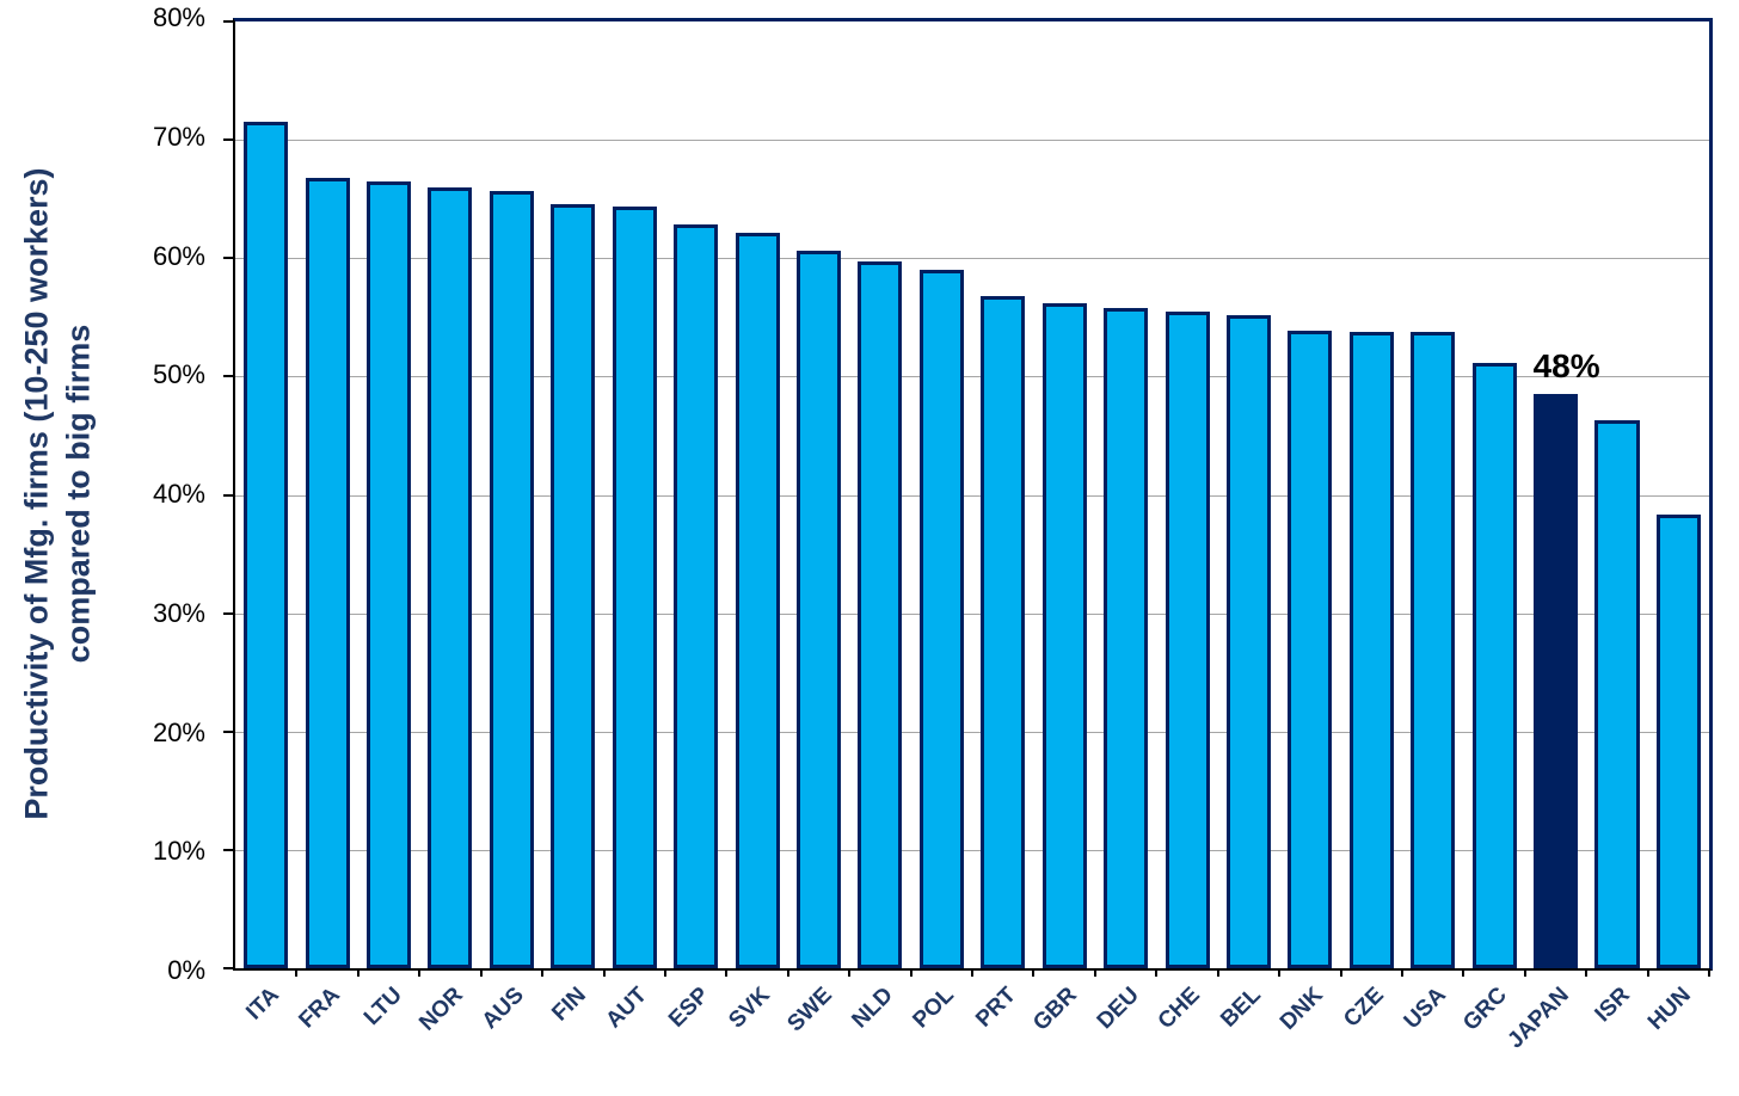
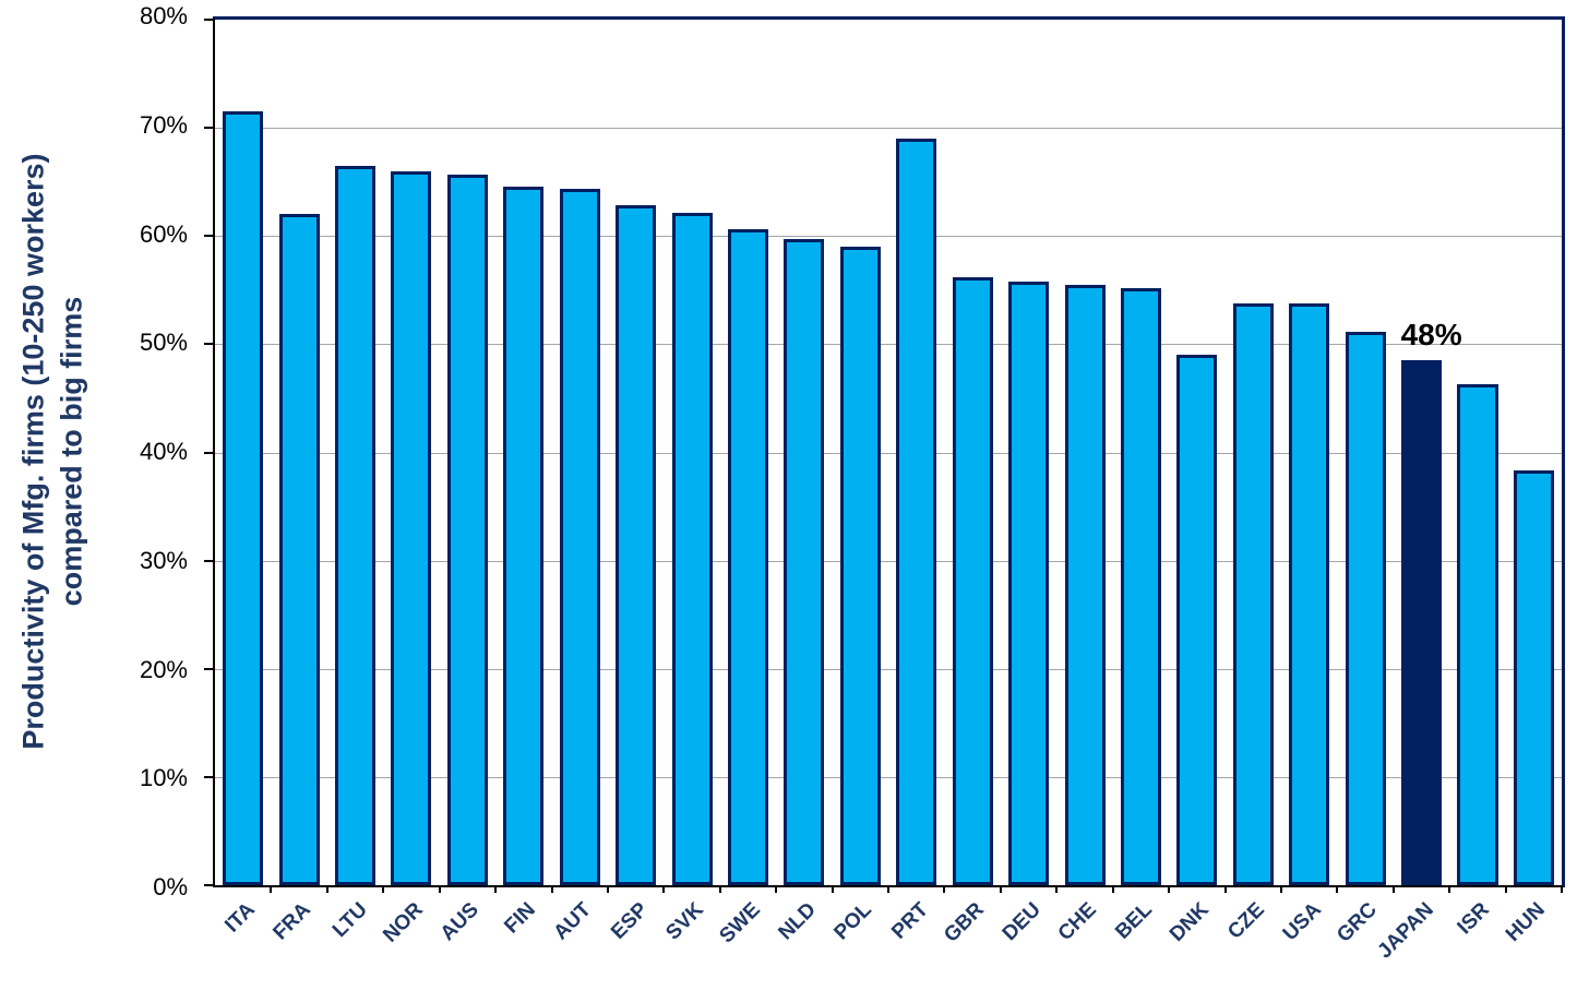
FRA: 67% -> 62%
PRT: 57% -> 69%
DNK: 54% -> 49%
